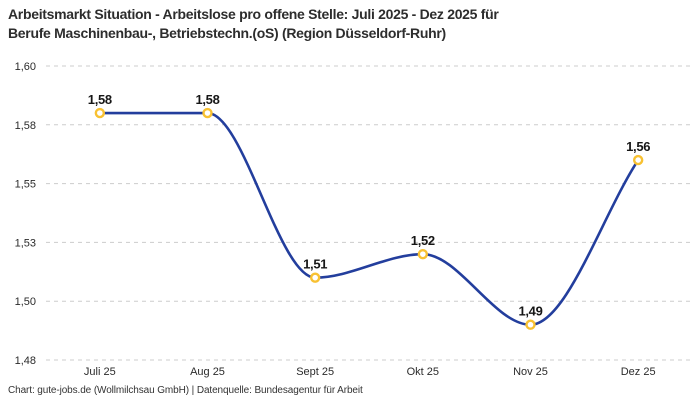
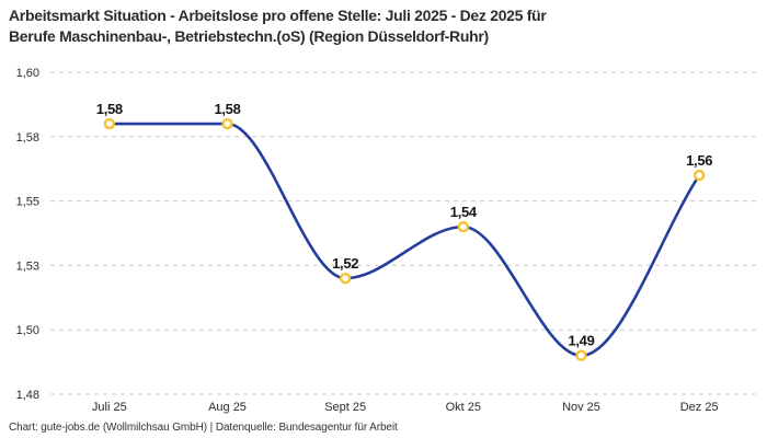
Sept 25: 1,51 -> 1,52
Okt 25: 1,52 -> 1,54
